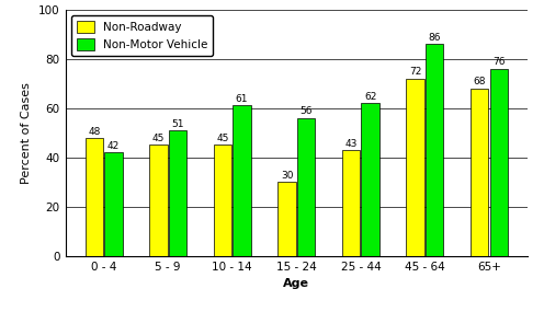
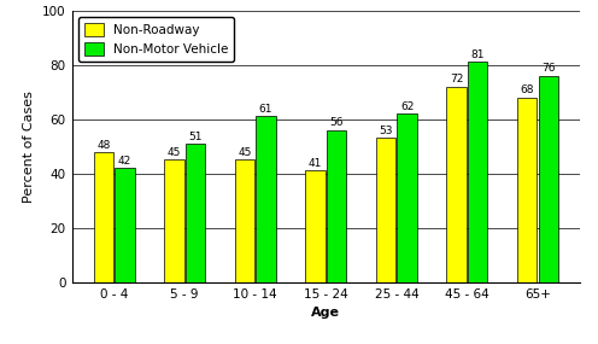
Non-Roadway/15 - 24: 30 -> 41
Non-Roadway/25 - 44: 43 -> 53
Non-Motor Vehicle/45 - 64: 86 -> 81
